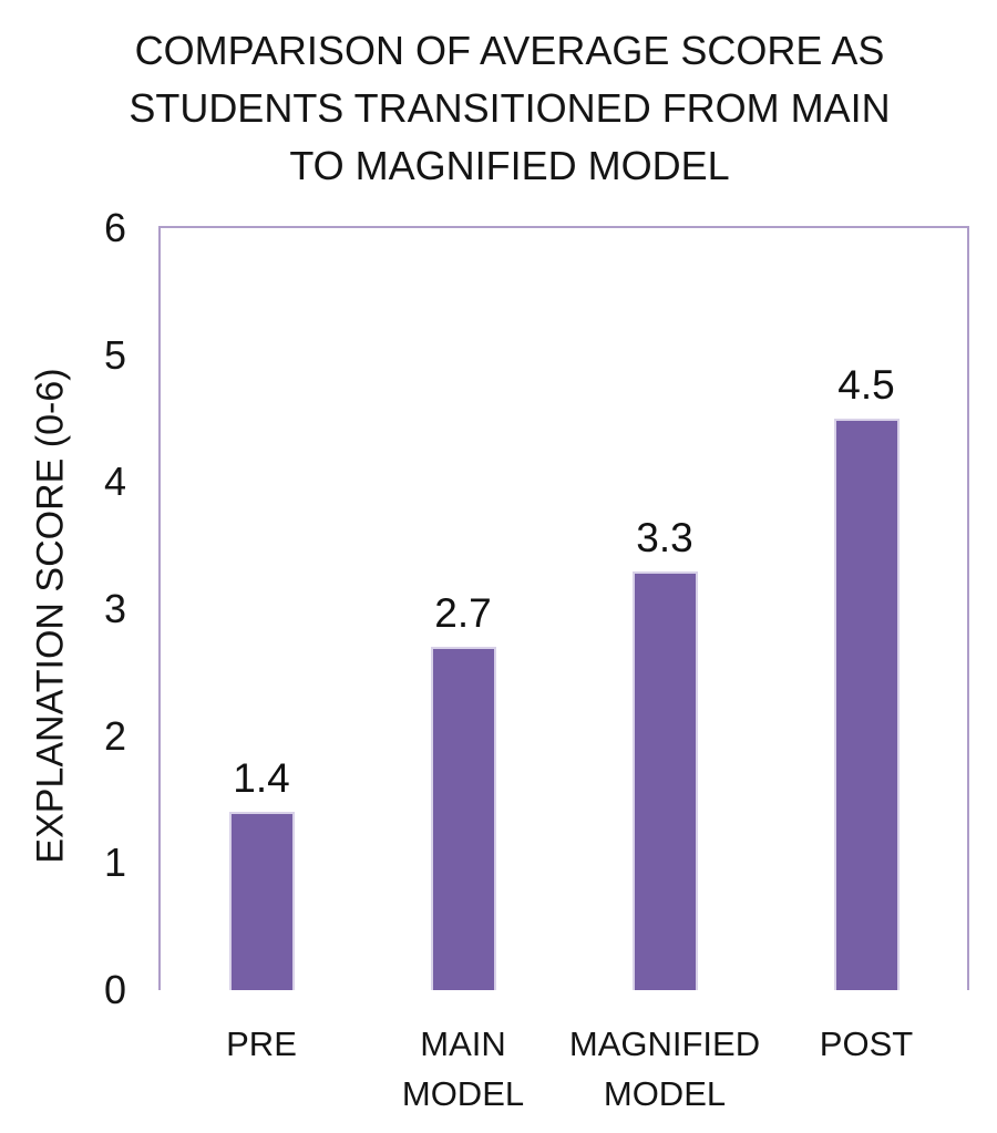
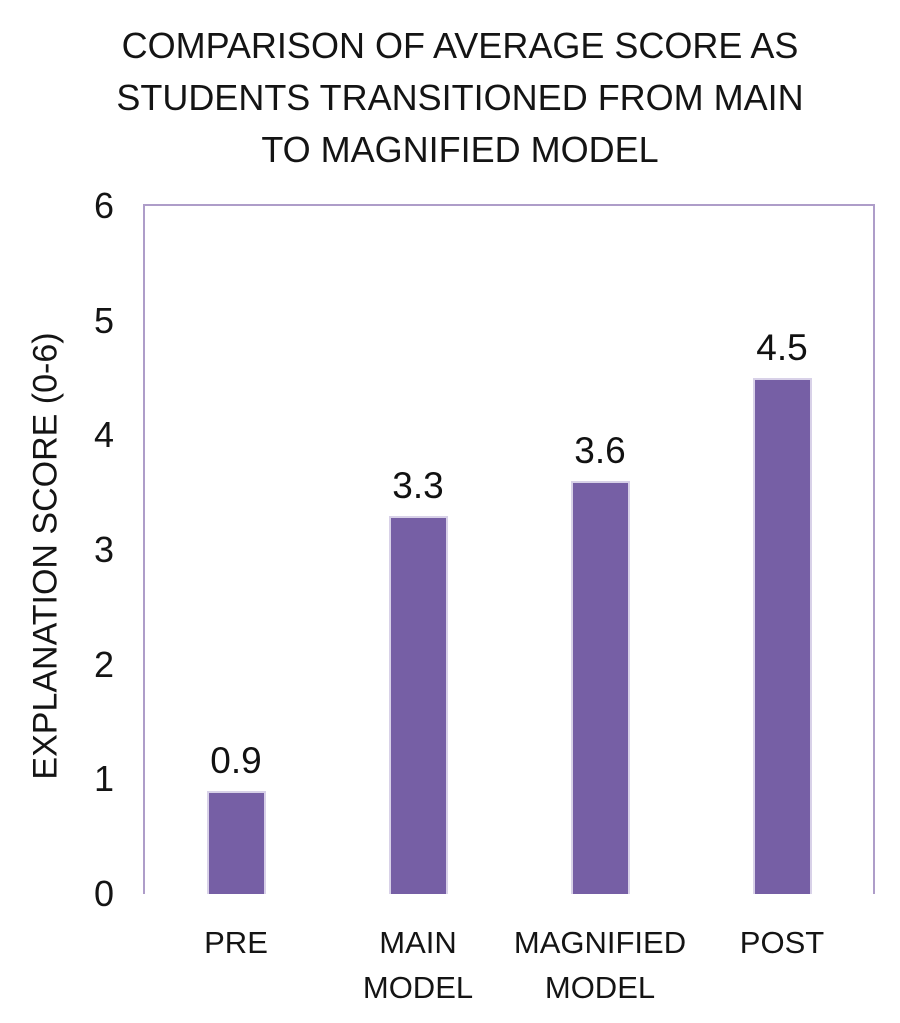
PRE: 1.4 -> 0.9
MAIN MODEL: 2.7 -> 3.3
MAGNIFIED MODEL: 3.3 -> 3.6
